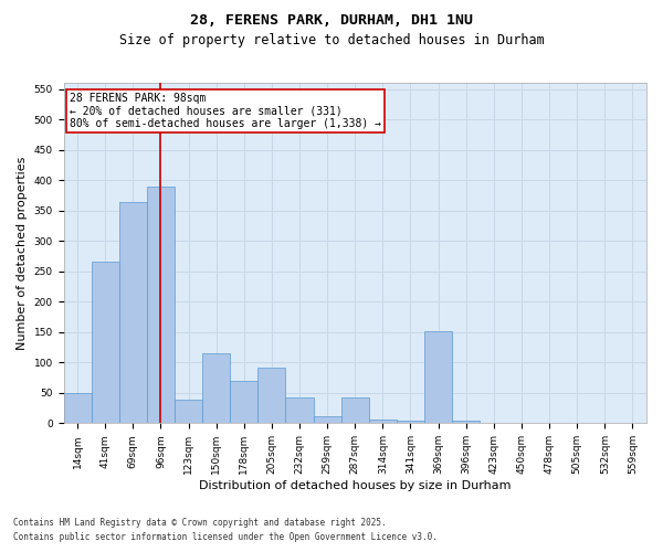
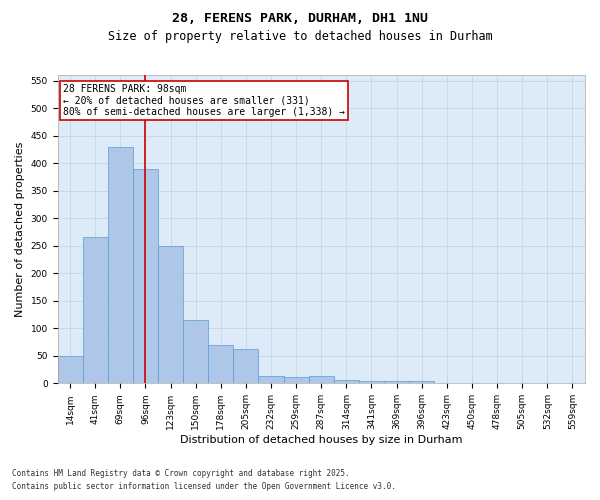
69sqm: 364 -> 430
123sqm: 38 -> 250
205sqm: 92 -> 62
232sqm: 42 -> 13
287sqm: 42 -> 13
369sqm: 152 -> 5
